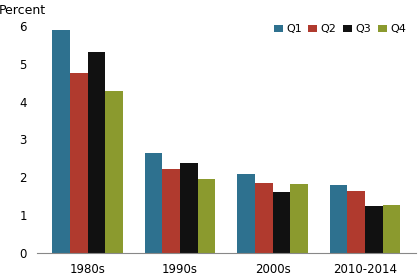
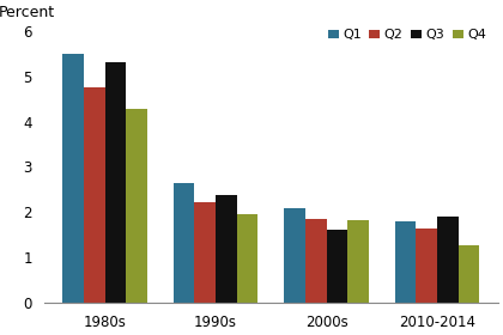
Q1/1980s: 5.90 -> 5.50
Q3/2010-2014: 1.25 -> 1.90
